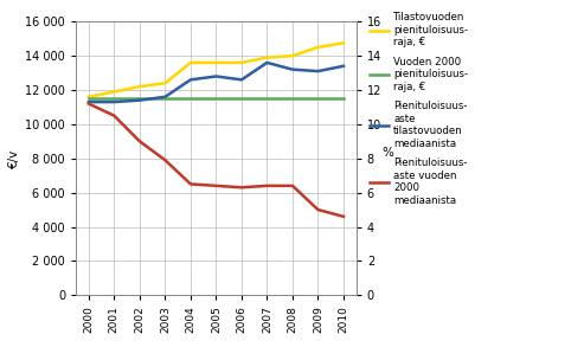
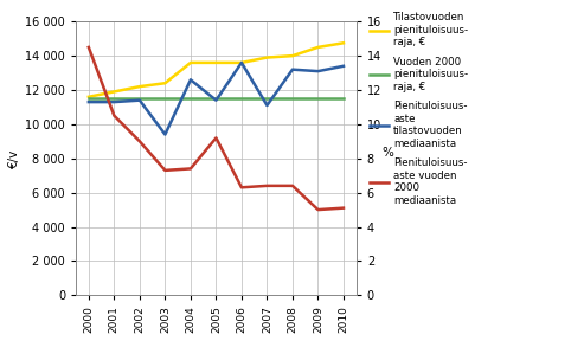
Pienituloisuus- aste vuoden 2000 mediaanista/2000: 11.2 -> 14.5
Pienituloisuus- aste tilastovuoden mediaanista/2003: 11.6 -> 9.4
Pienituloisuus- aste vuoden 2000 mediaanista/2003: 7.9 -> 7.3
Pienituloisuus- aste vuoden 2000 mediaanista/2004: 6.5 -> 7.4
Pienituloisuus- aste tilastovuoden mediaanista/2005: 12.8 -> 11.4
Pienituloisuus- aste vuoden 2000 mediaanista/2005: 6.4 -> 9.2
Pienituloisuus- aste tilastovuoden mediaanista/2006: 12.6 -> 13.6
Pienituloisuus- aste tilastovuoden mediaanista/2007: 13.6 -> 11.1
Pienituloisuus- aste vuoden 2000 mediaanista/2010: 4.6 -> 5.1
